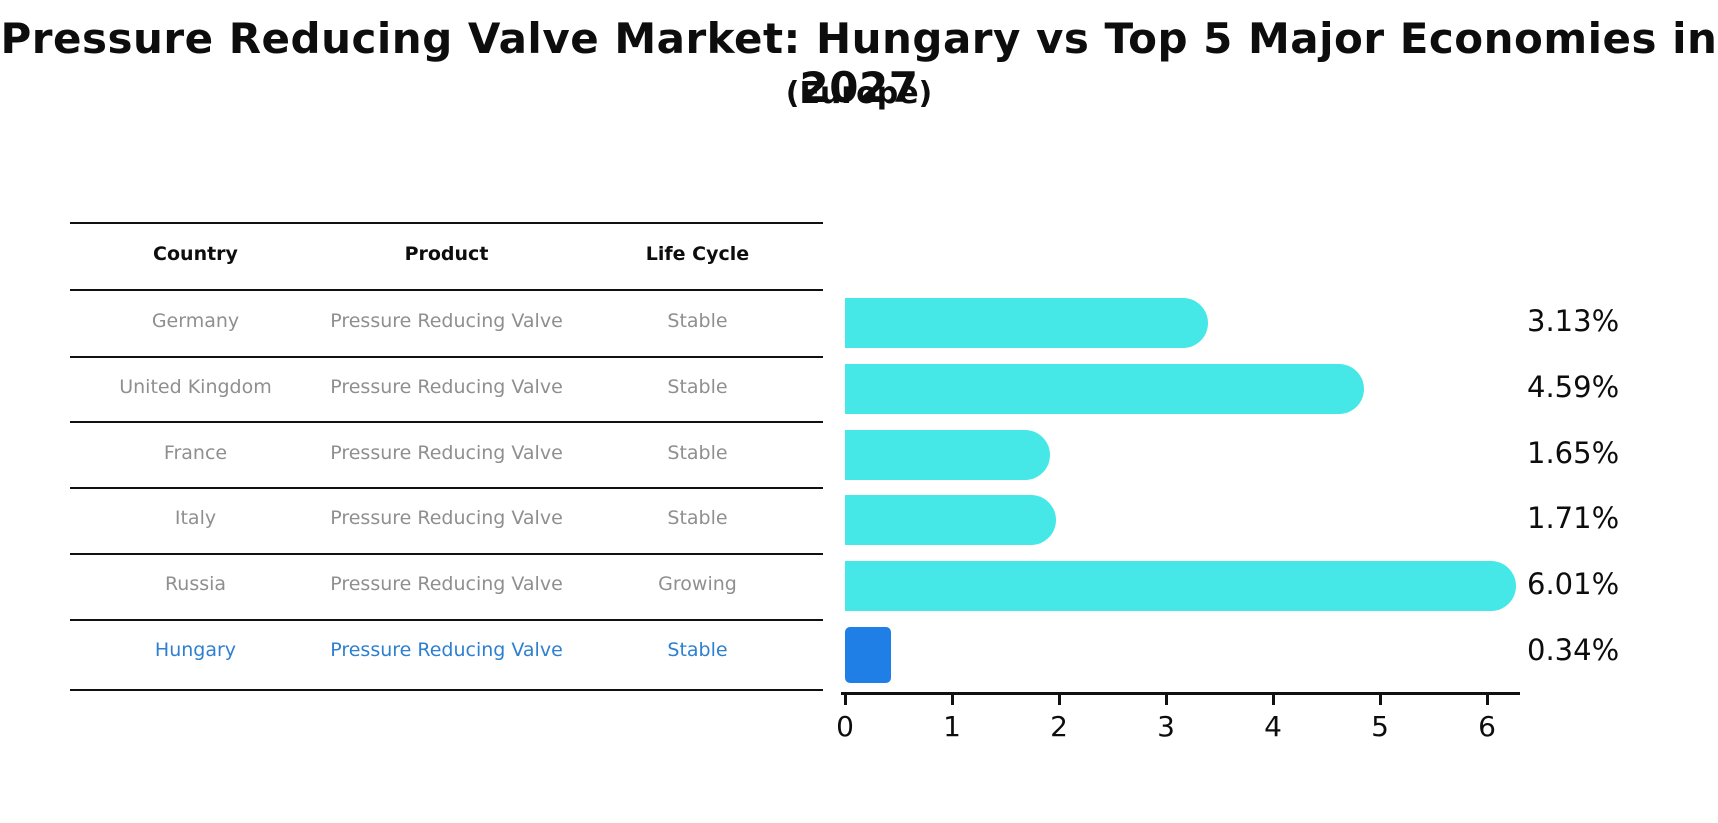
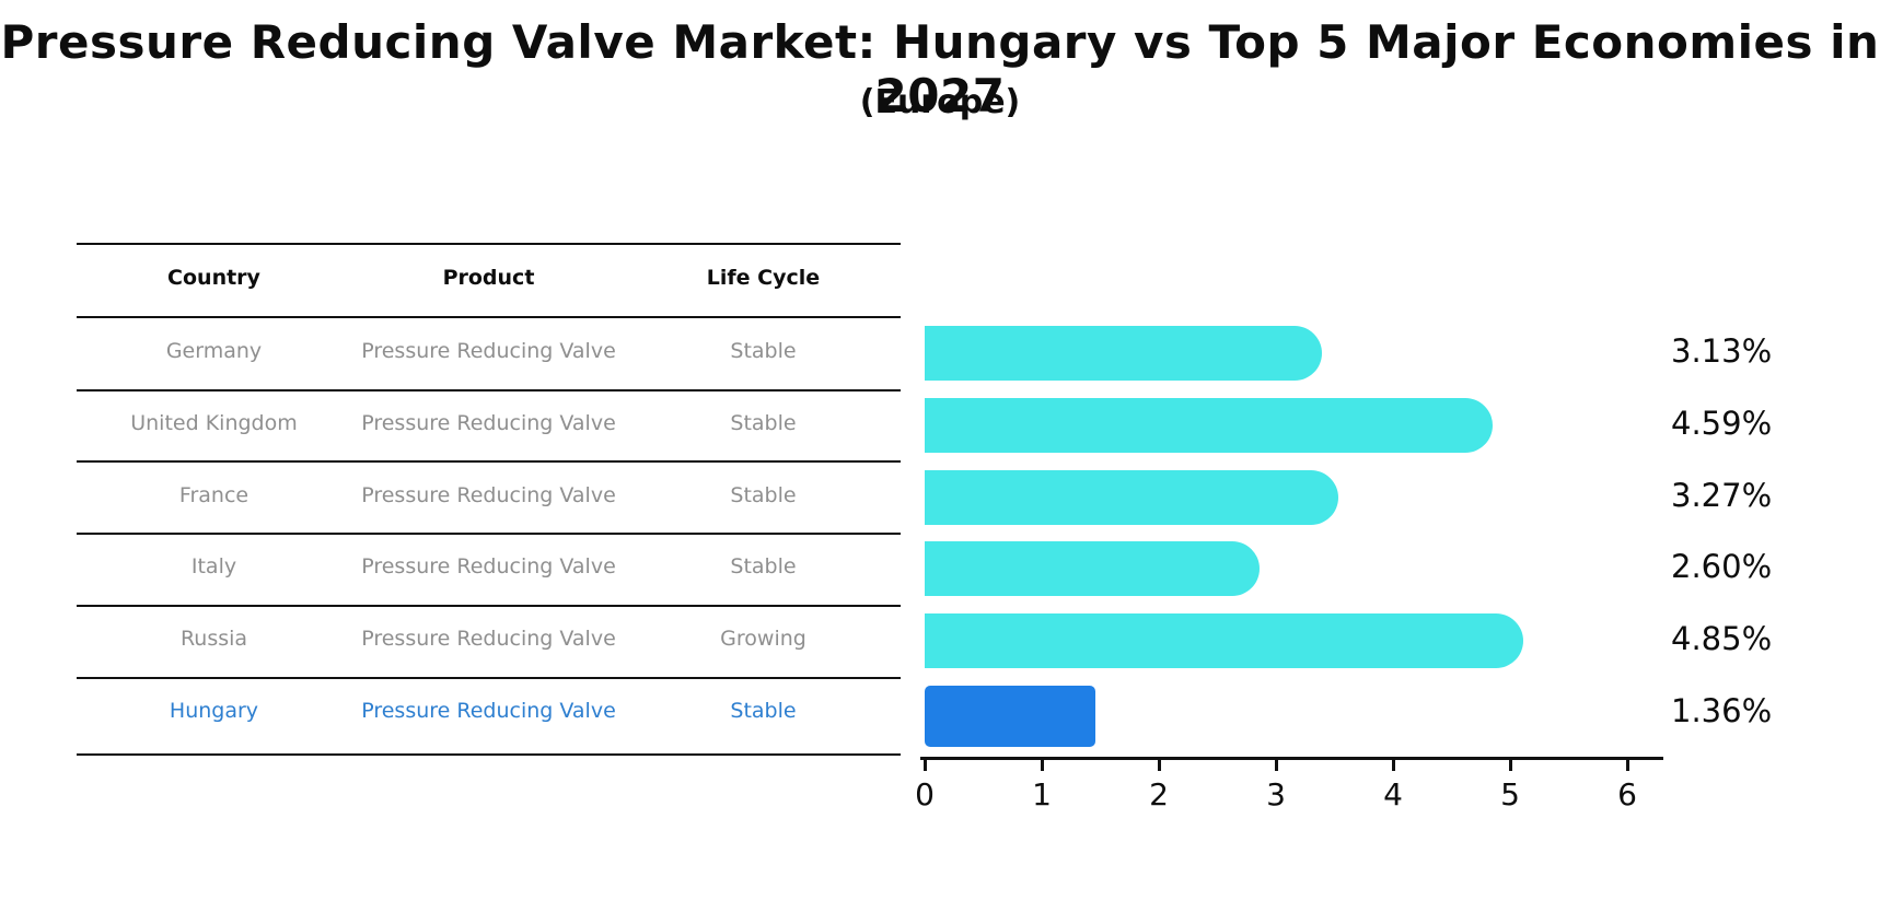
France: 1.65% -> 3.27%
Italy: 1.71% -> 2.60%
Russia: 6.01% -> 4.85%
Hungary: 0.34% -> 1.36%
